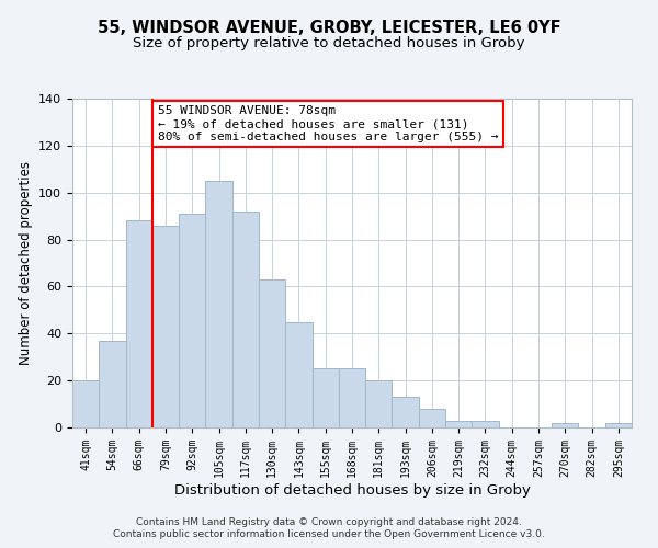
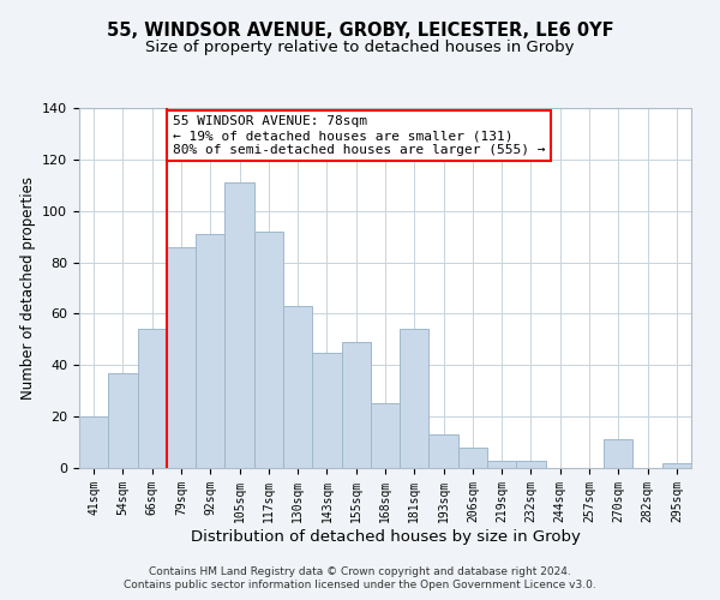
66sqm: 88 -> 54
105sqm: 105 -> 111
155sqm: 25 -> 49
181sqm: 20 -> 54
270sqm: 2 -> 11
